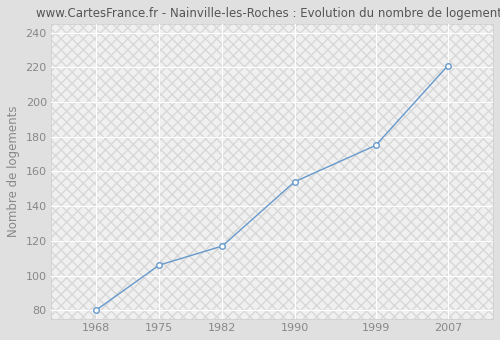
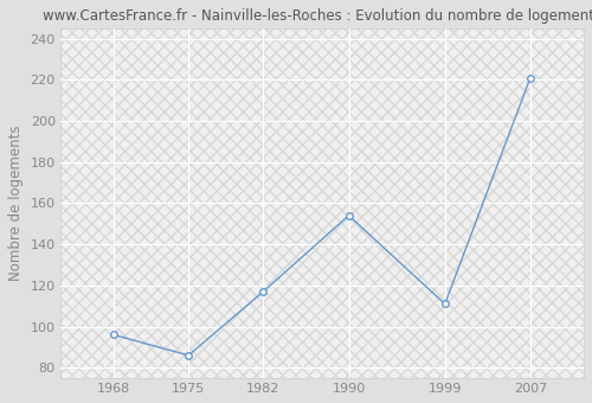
1968: 80 -> 96
1975: 106 -> 86
1999: 175 -> 111
